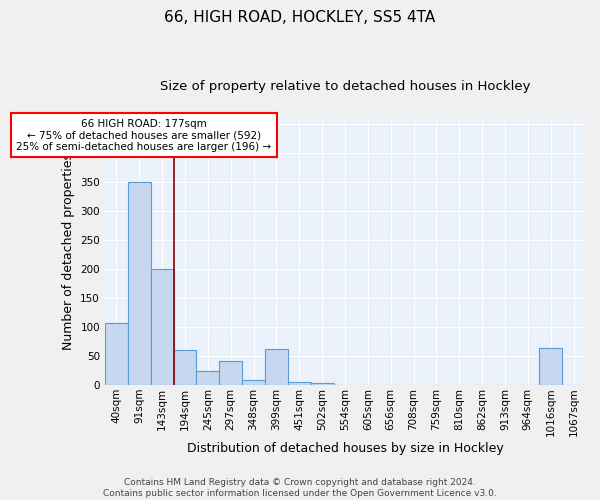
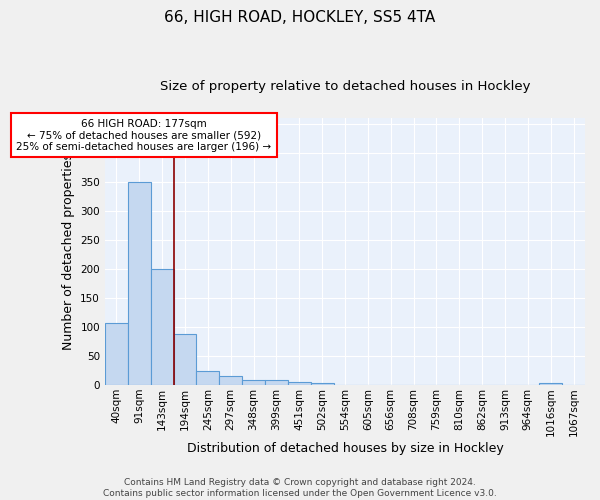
194sqm: 60 -> 88
297sqm: 42 -> 15
399sqm: 62 -> 8
1016sqm: 64 -> 4
